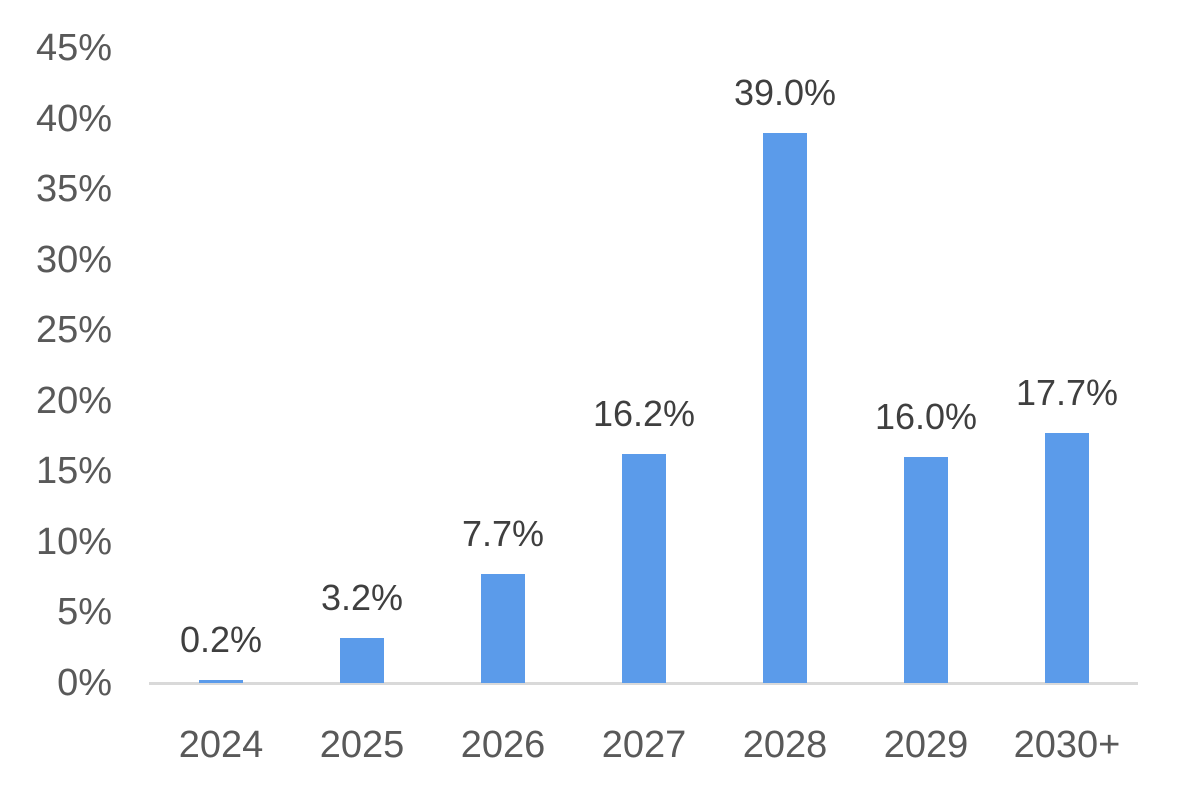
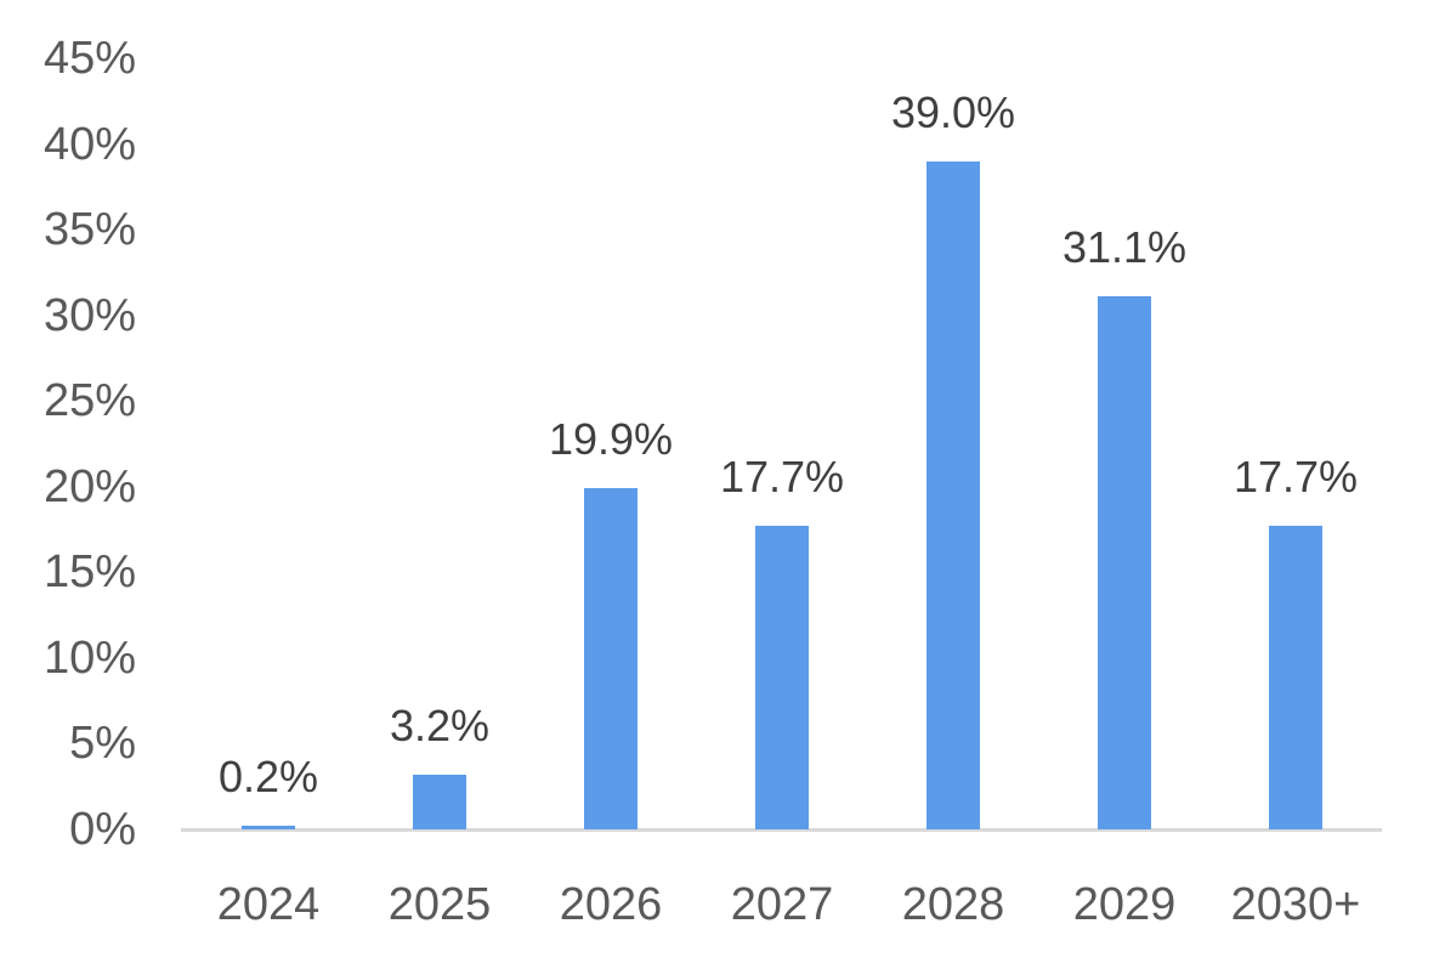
2026: 7.7% -> 19.9%
2027: 16.2% -> 17.7%
2029: 16.0% -> 31.1%
